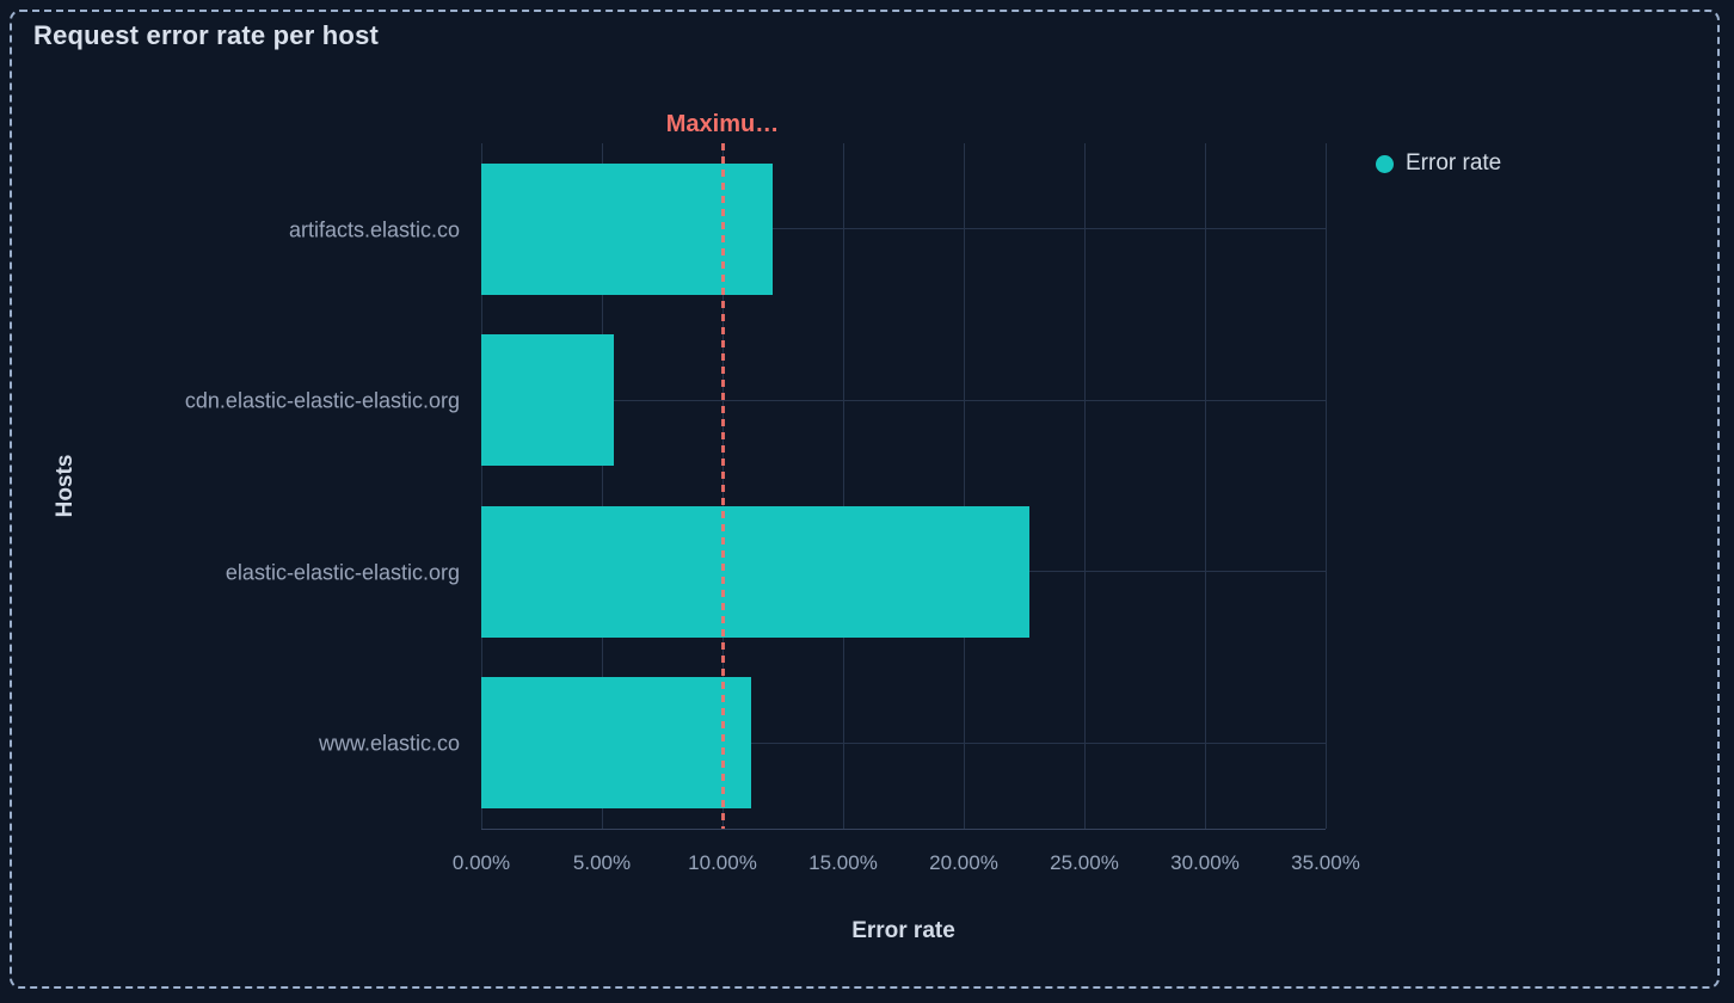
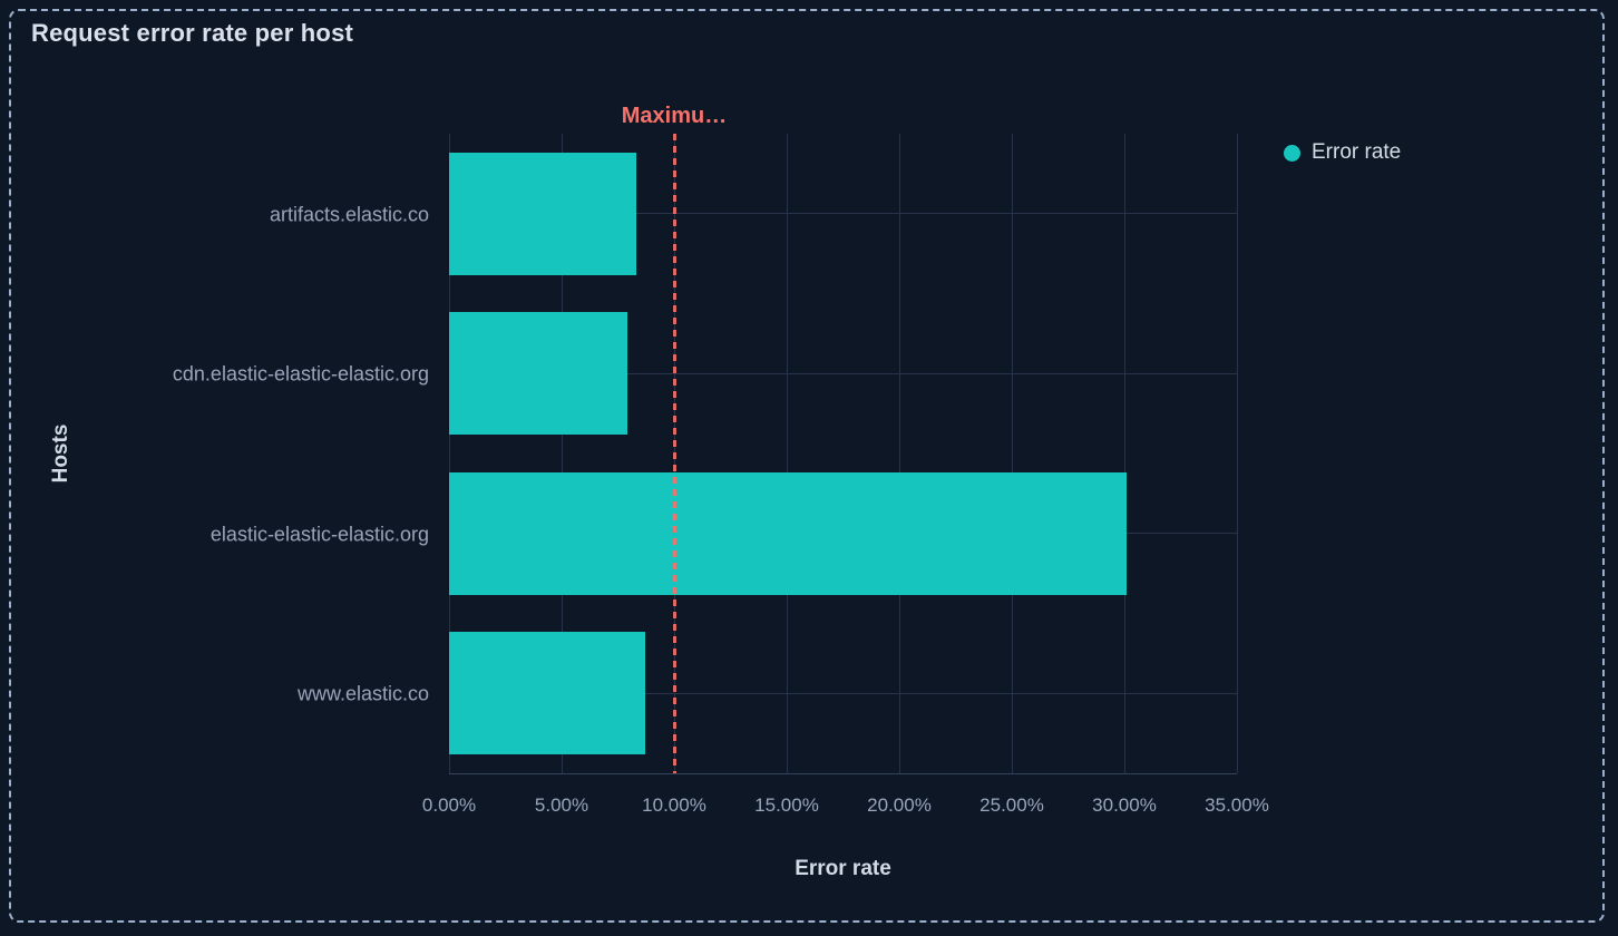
artifacts.elastic.co: 12.1% -> 8.3%
cdn.elastic-elastic-elastic.org: 5.5% -> 7.9%
elastic-elastic-elastic.org: 22.7% -> 30.1%
www.elastic.co: 11.2% -> 8.7%
